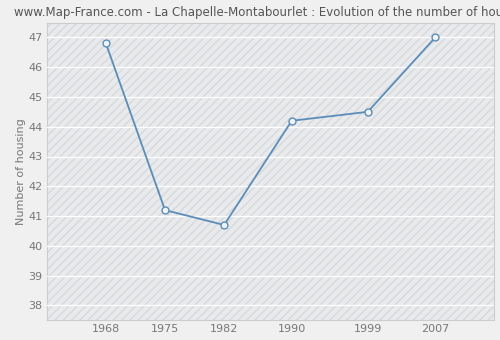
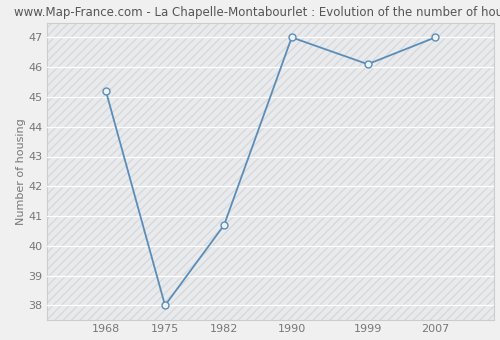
1968: 46.8 -> 45.2
1975: 41.2 -> 38.0
1990: 44.2 -> 47.0
1999: 44.5 -> 46.1
